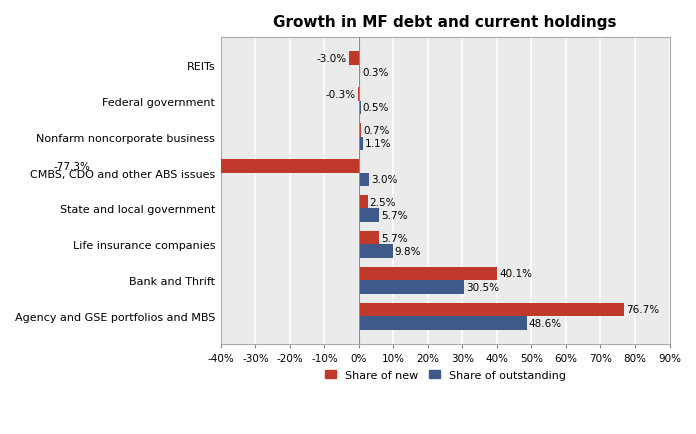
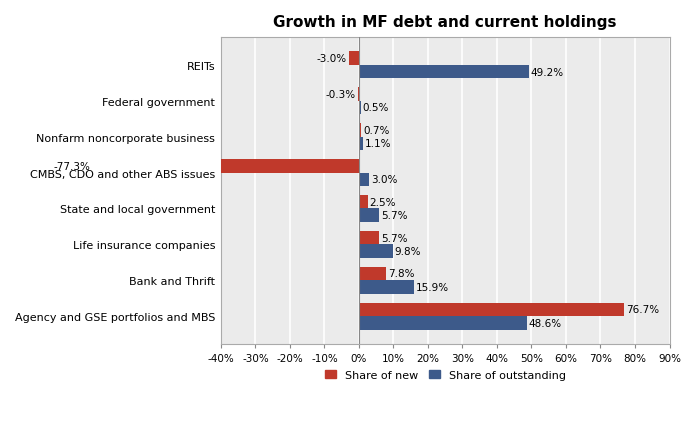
Share of outstanding/REITs: 0.3% -> 49.2%
Share of new/Bank and Thrift: 40.1% -> 7.8%
Share of outstanding/Bank and Thrift: 30.5% -> 15.9%
